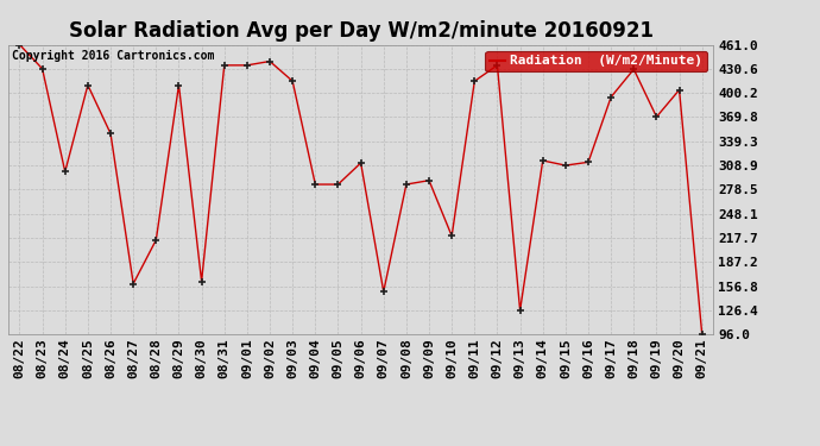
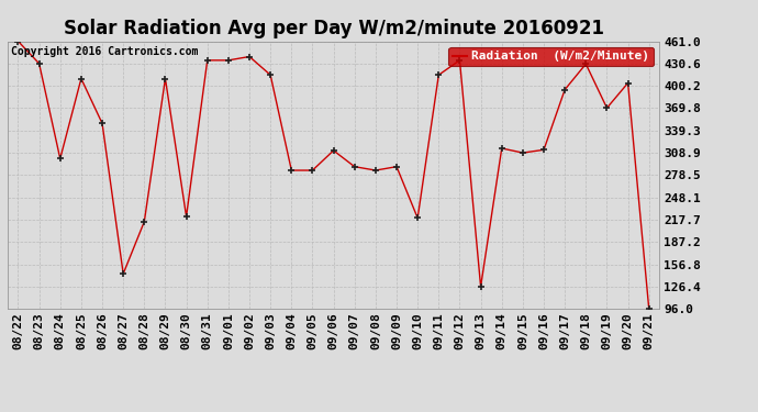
08/27: 160 -> 144
08/30: 163 -> 222
09/07: 150 -> 290
